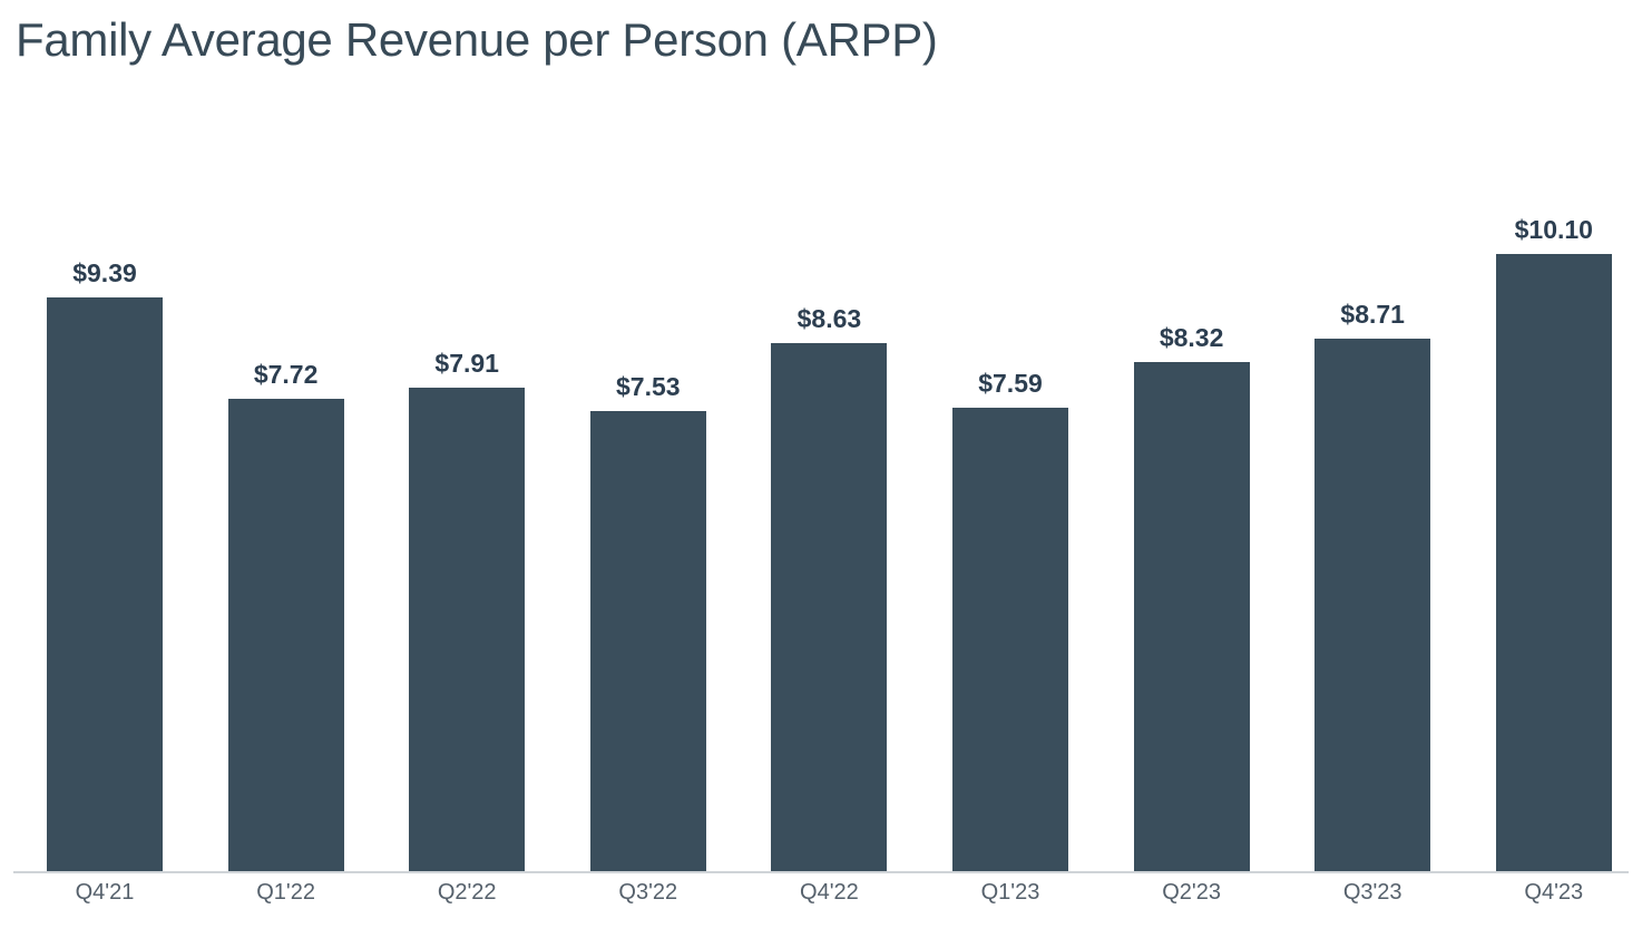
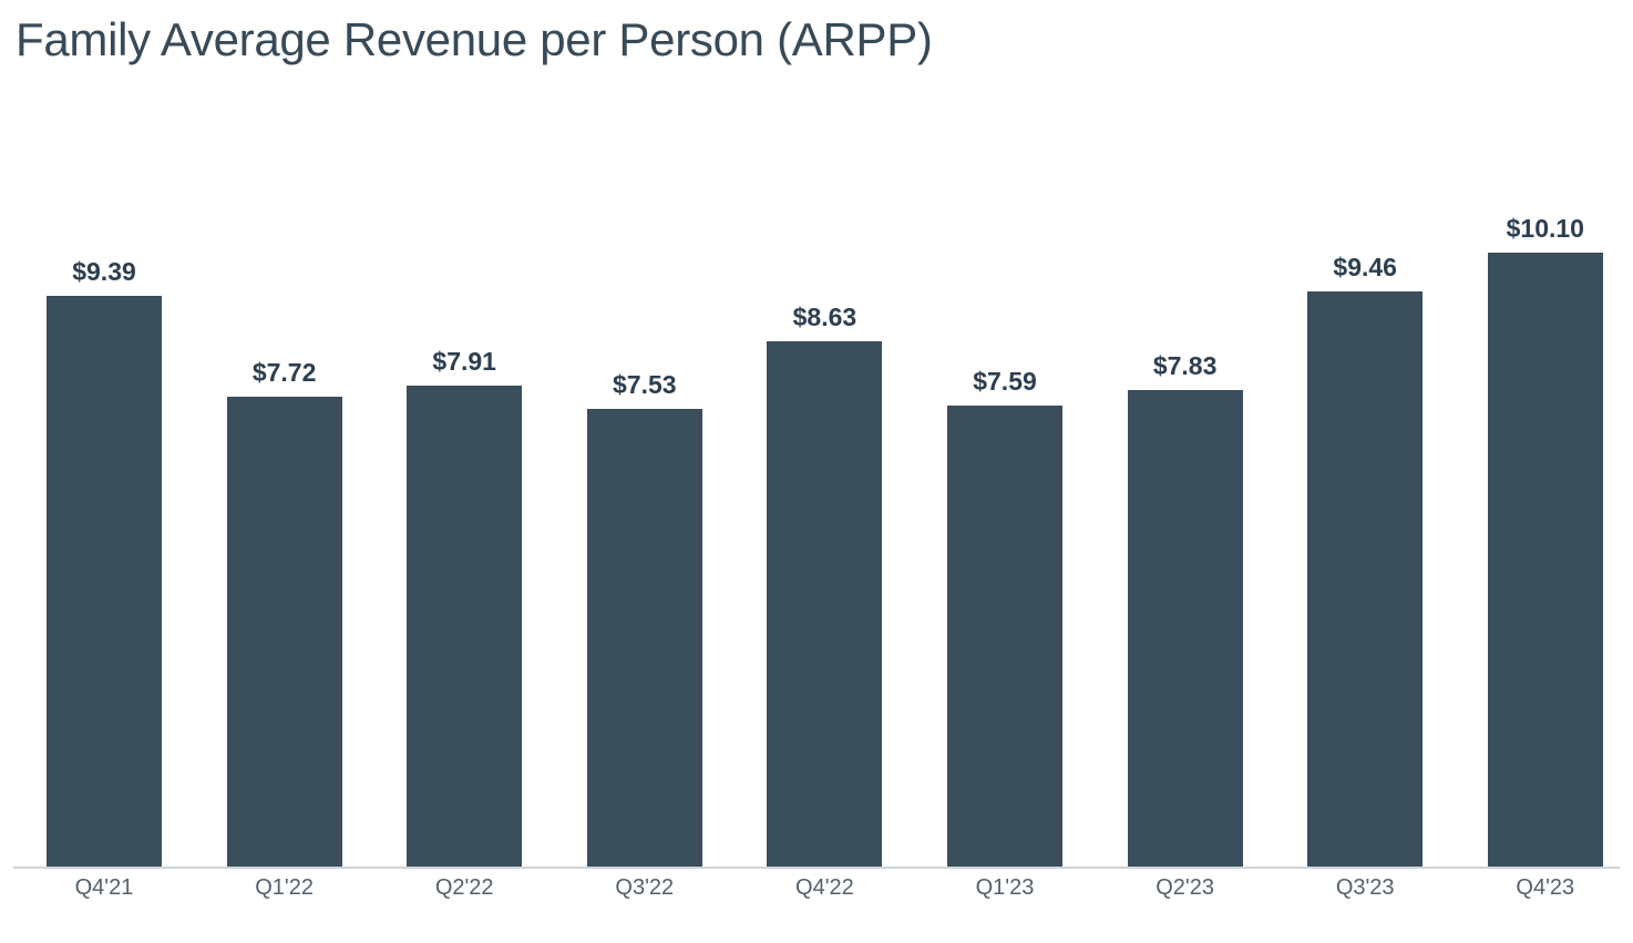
Q2'23: $8.32 -> $7.83
Q3'23: $8.71 -> $9.46
